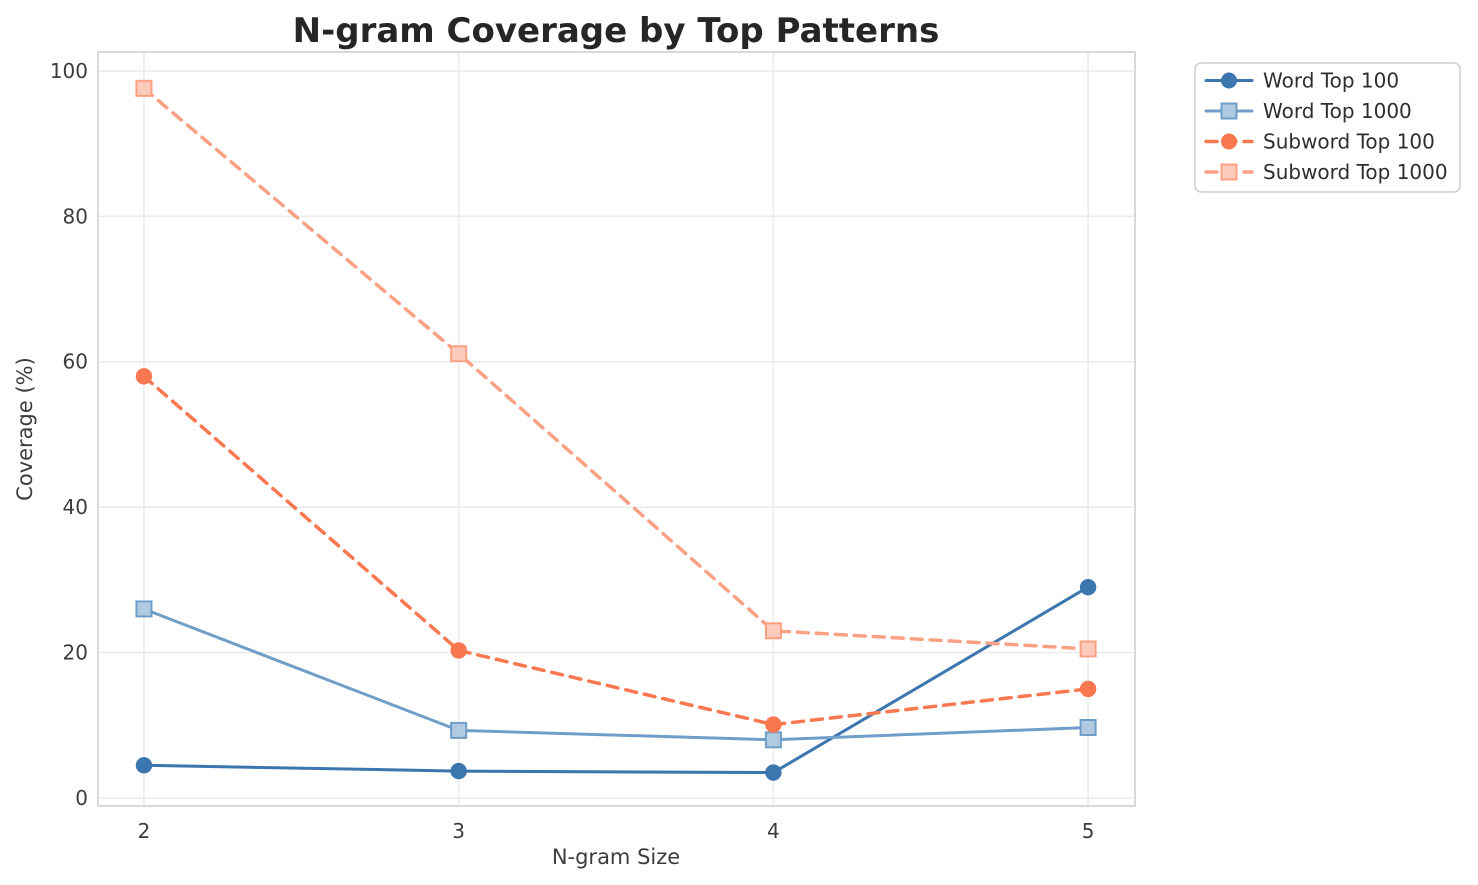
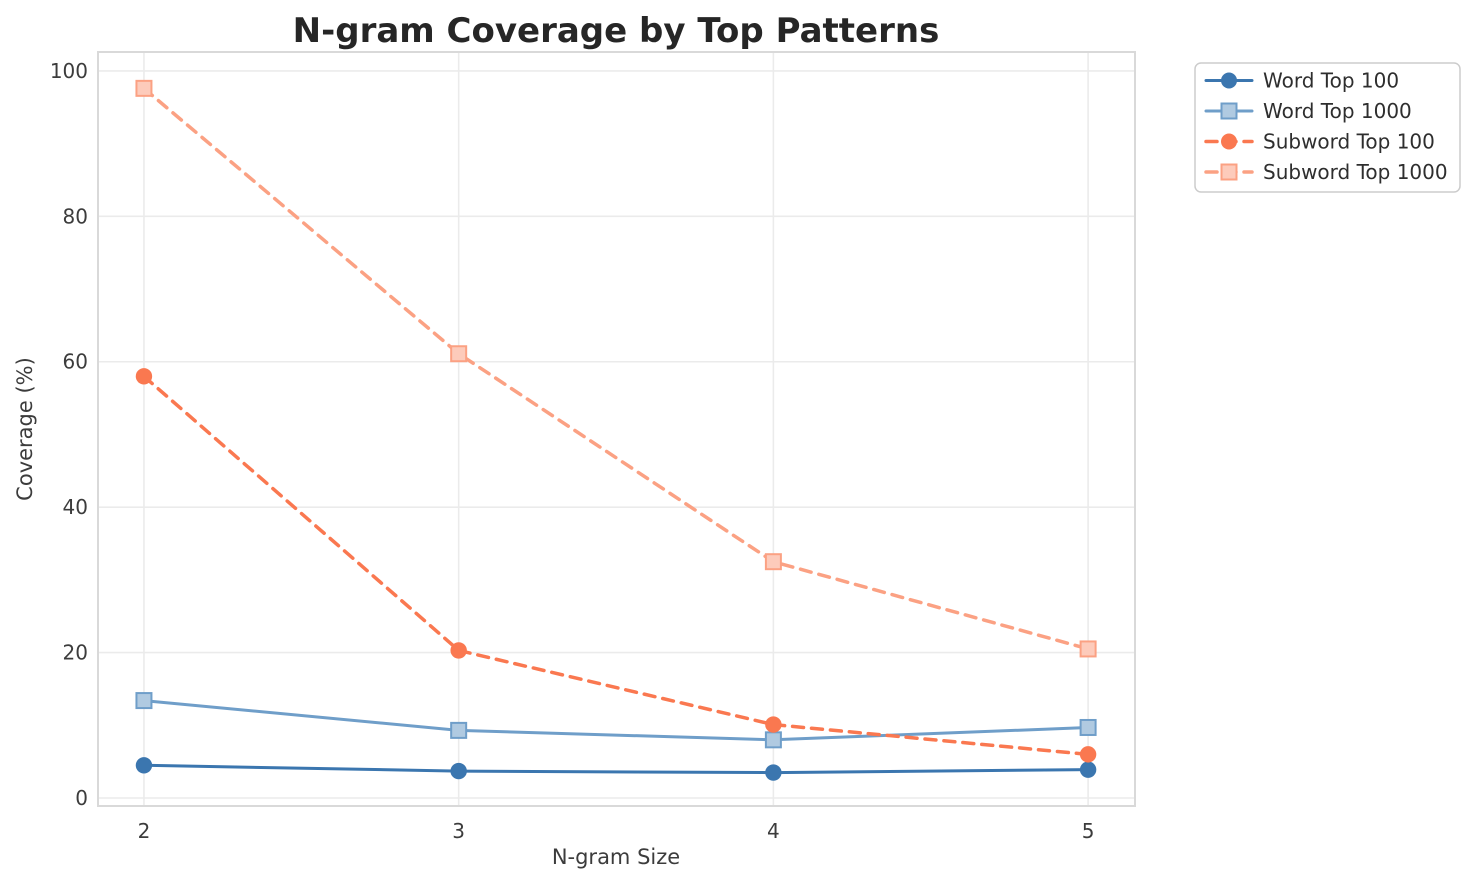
Word Top 1000/2: 26 -> 13
Subword Top 1000/4: 23 -> 32
Word Top 100/5: 29 -> 4
Subword Top 100/5: 15 -> 6
